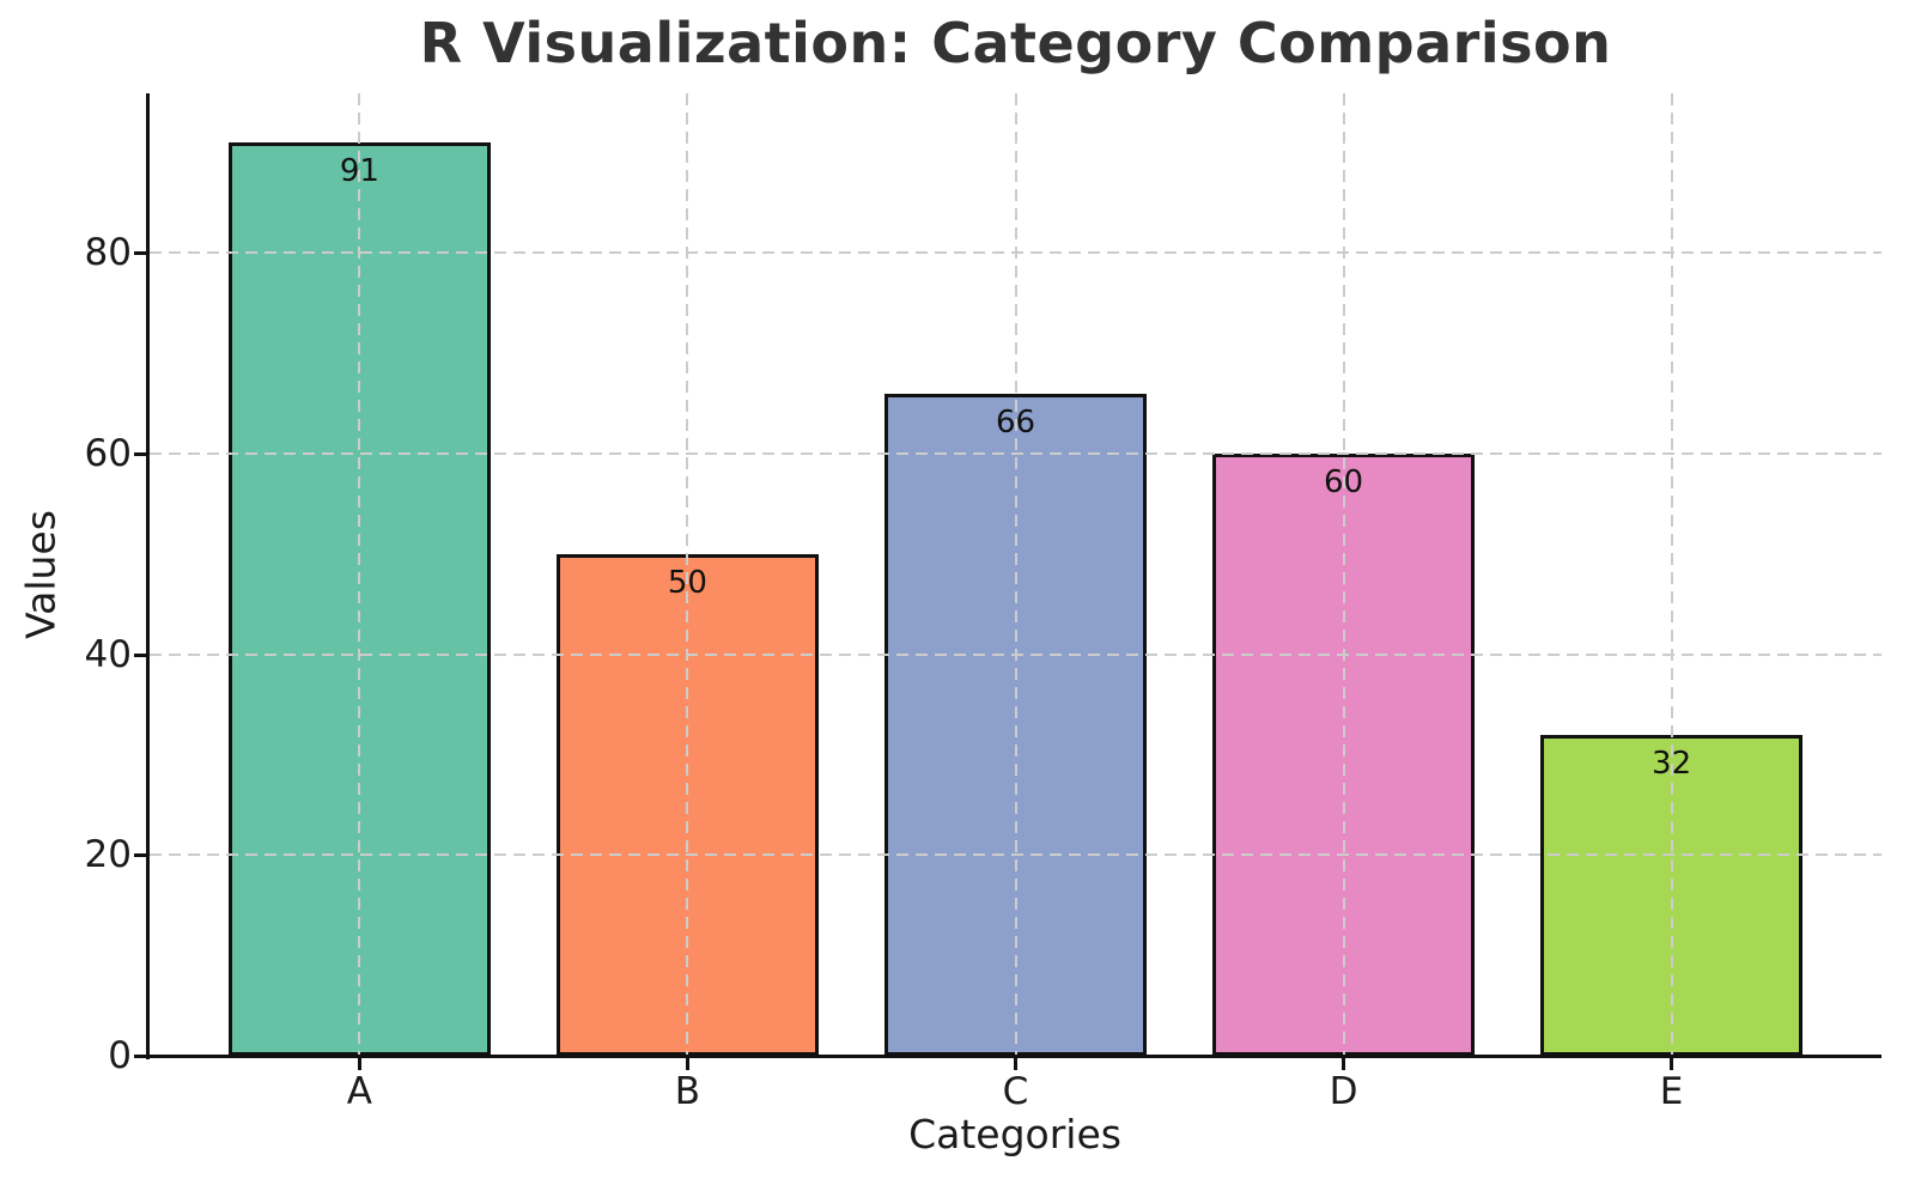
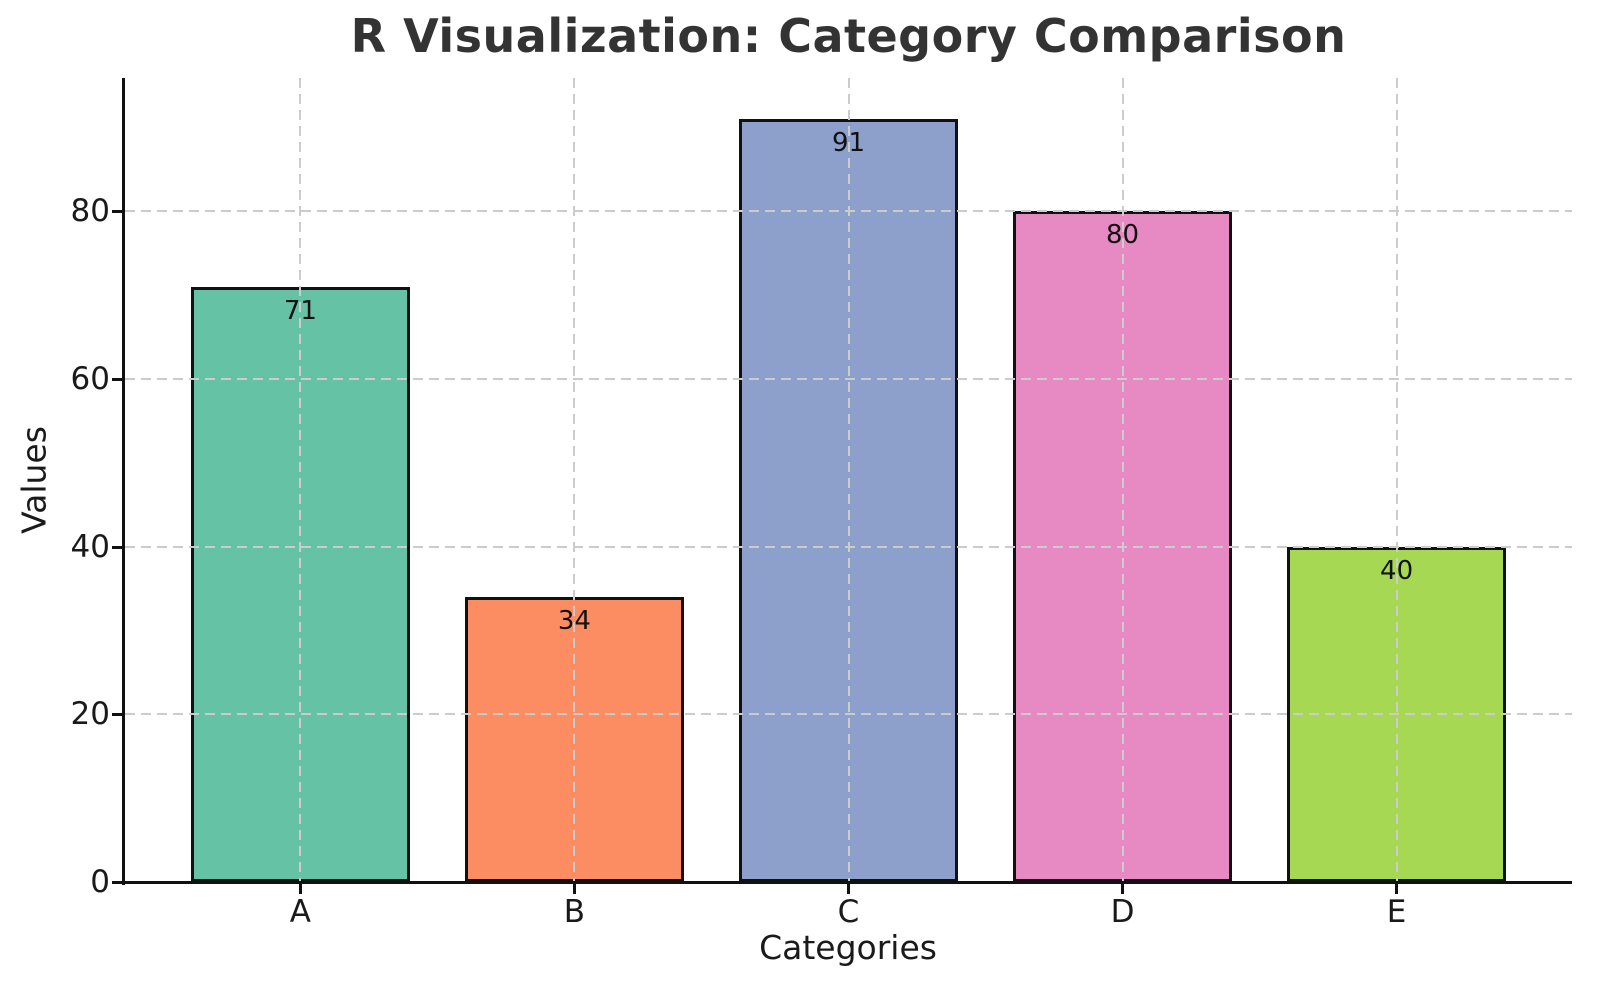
A: 91 -> 71
B: 50 -> 34
C: 66 -> 91
D: 60 -> 80
E: 32 -> 40
